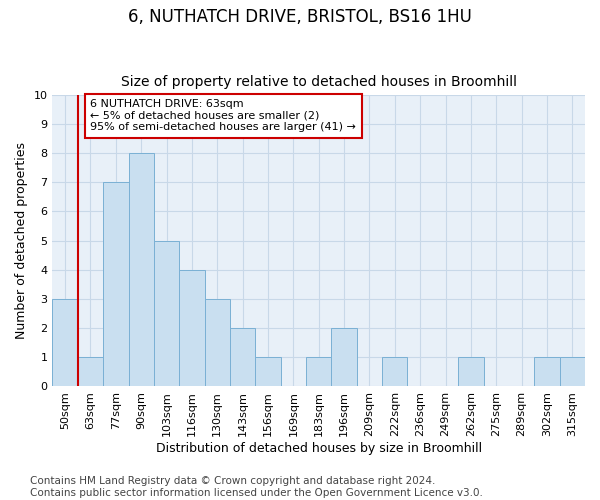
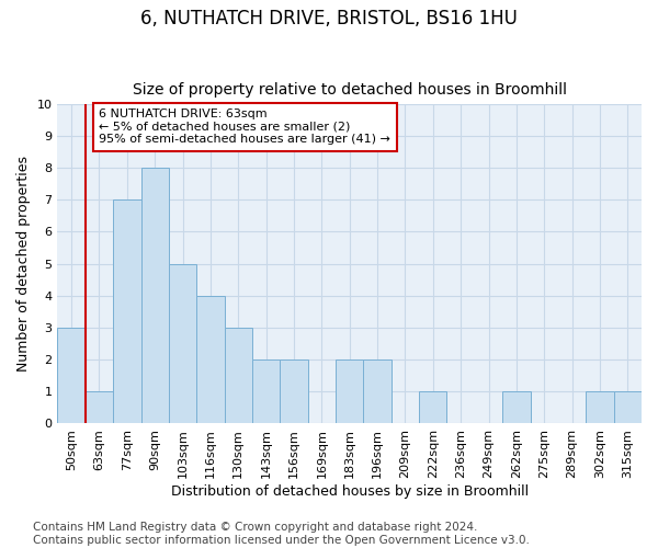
156sqm: 1 -> 2
183sqm: 1 -> 2
